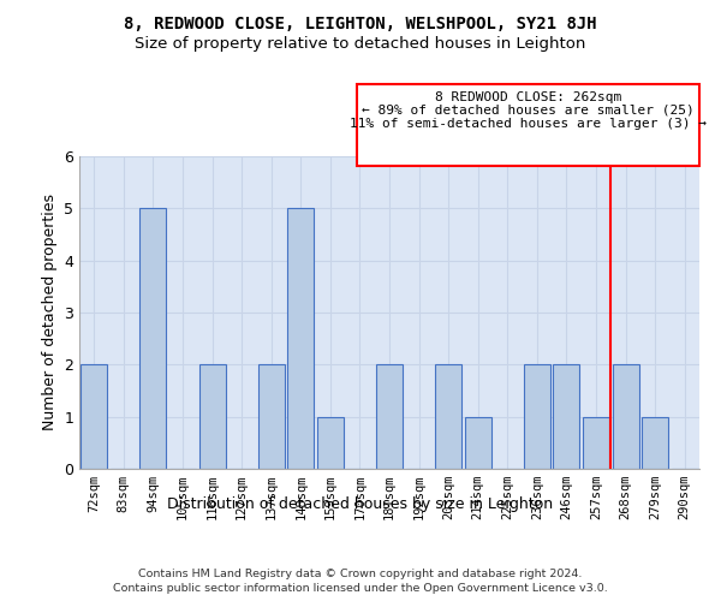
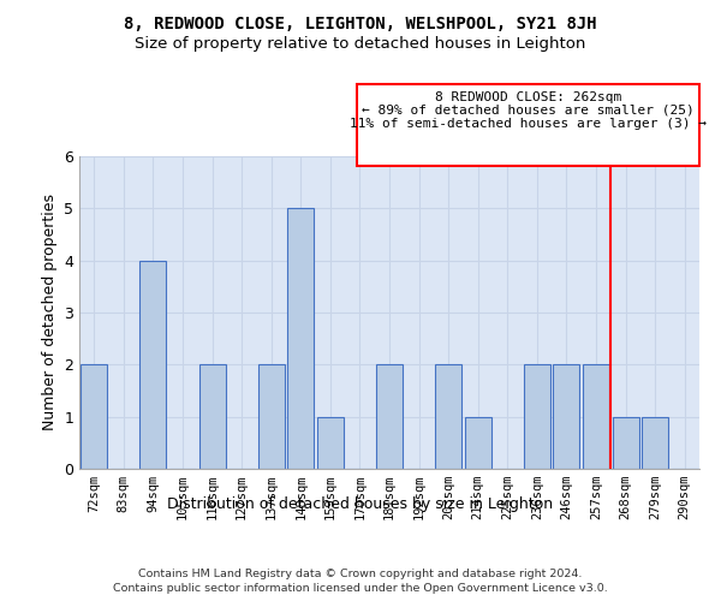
94sqm: 5 -> 4
257sqm: 1 -> 2
268sqm: 2 -> 1
